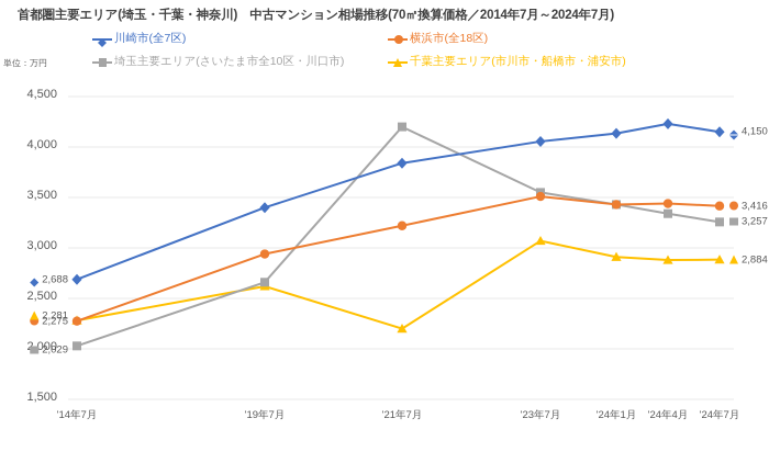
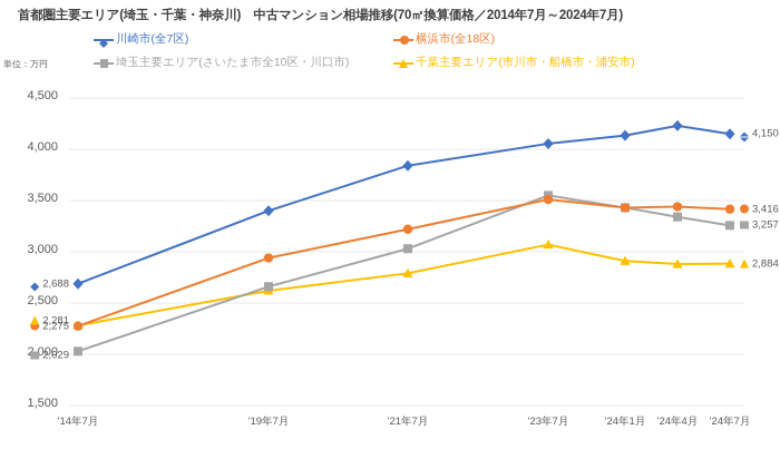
埼玉主要エリア(さいたま市全10区・川口市)/'21年7月: 4200 -> 3000
千葉主要エリア(市川市・船橋市・浦安市)/'21年7月: 2200 -> 2800
